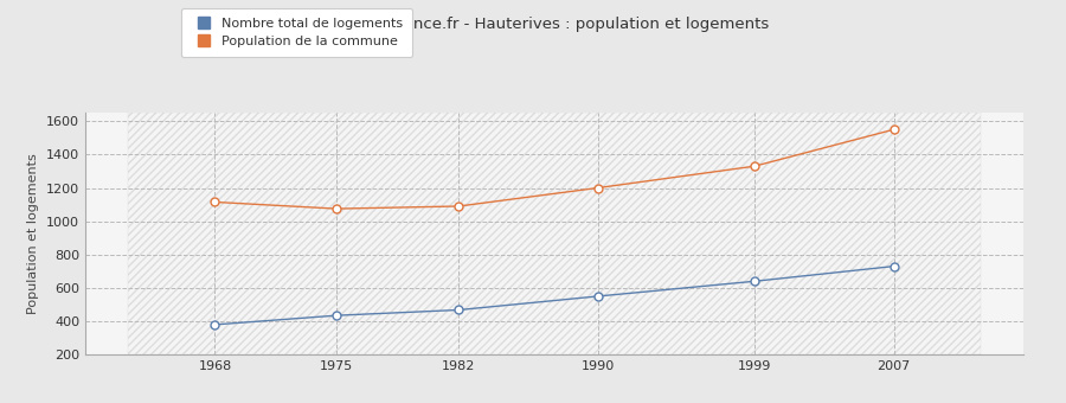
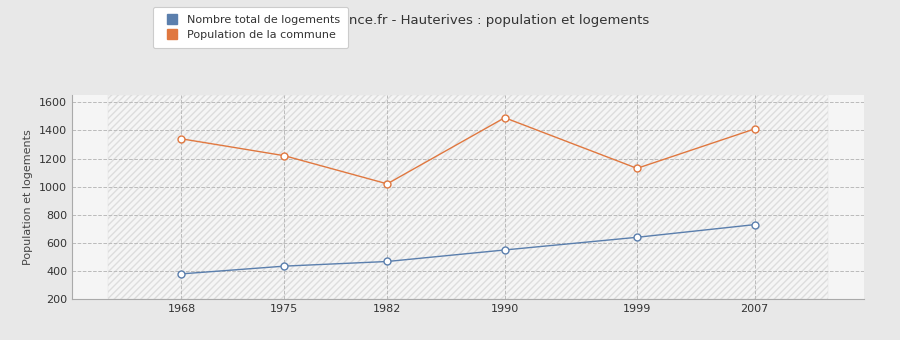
Population de la commune/1968: 1120 -> 1340
Population de la commune/1975: 1080 -> 1220
Population de la commune/1982: 1090 -> 1020
Population de la commune/1990: 1200 -> 1490
Population de la commune/1999: 1330 -> 1130
Population de la commune/2007: 1550 -> 1410
